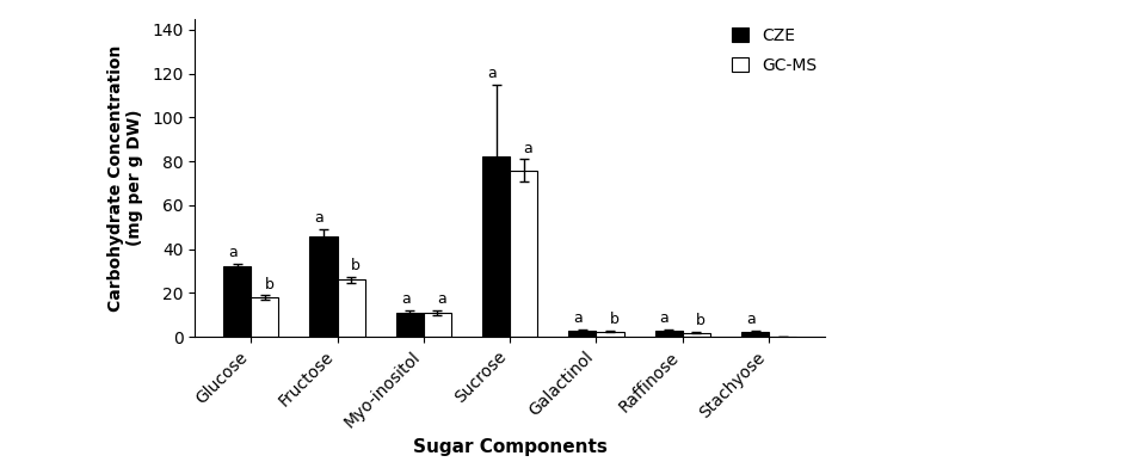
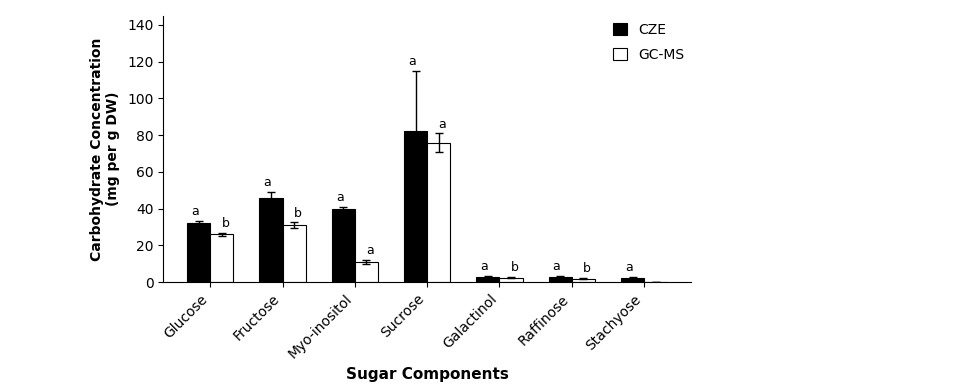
GC-MS/Glucose: 18 -> 26
GC-MS/Fructose: 26 -> 31
CZE/Myo-inositol: 11 -> 40
